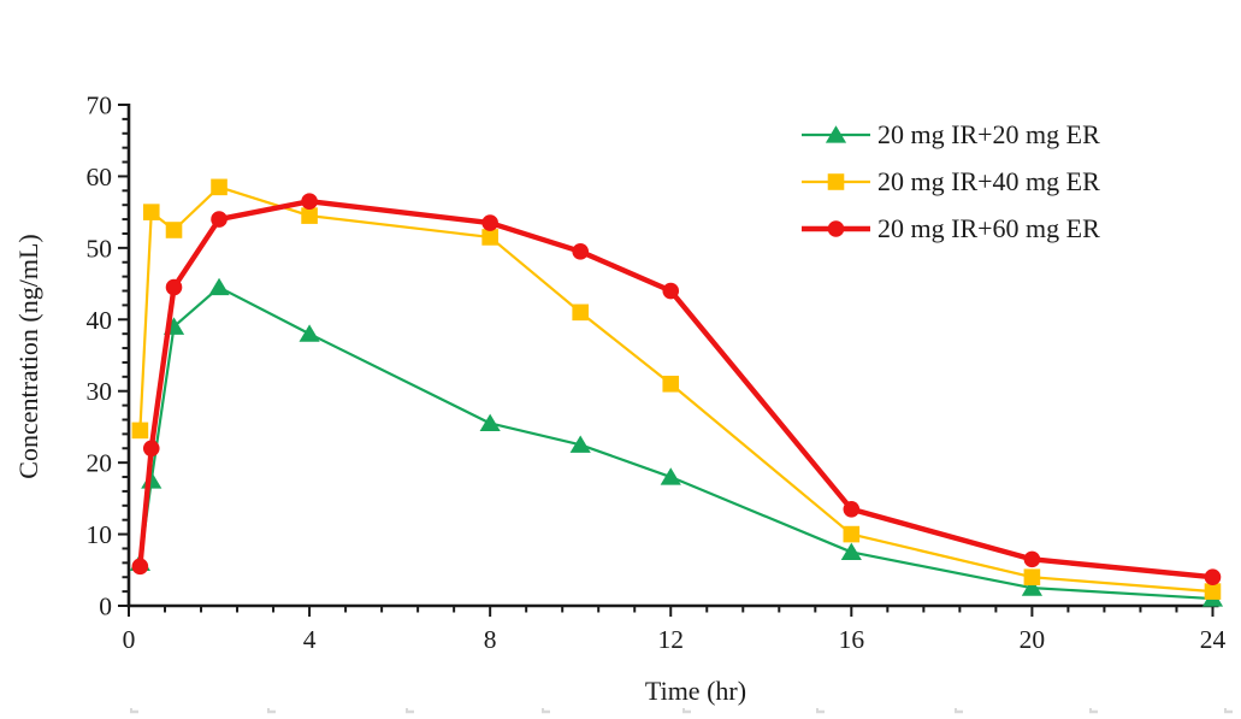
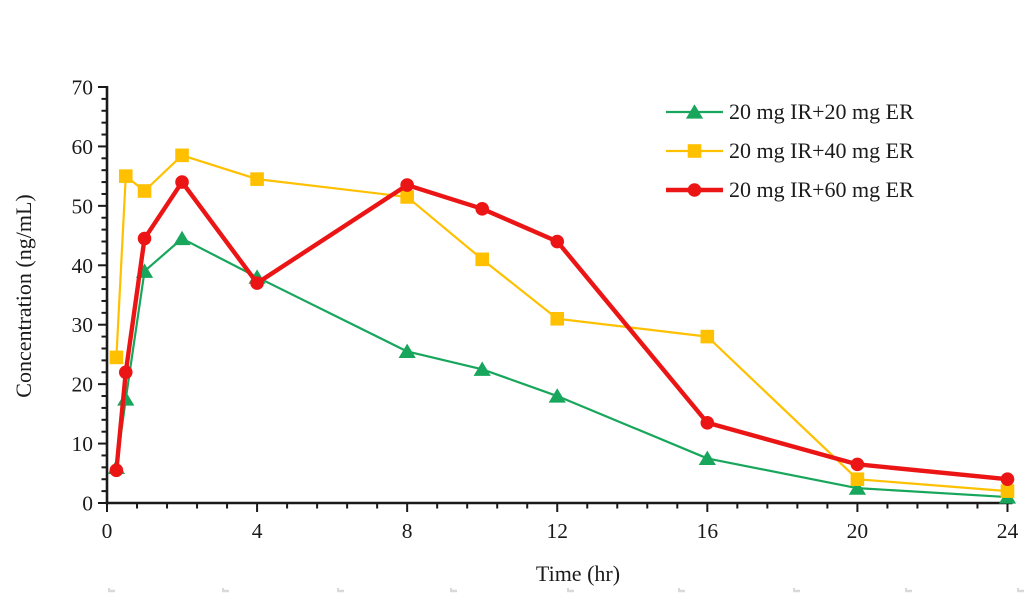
20 mg IR+60 mg ER/4: 56 -> 37
20 mg IR+40 mg ER/16: 10 -> 28
